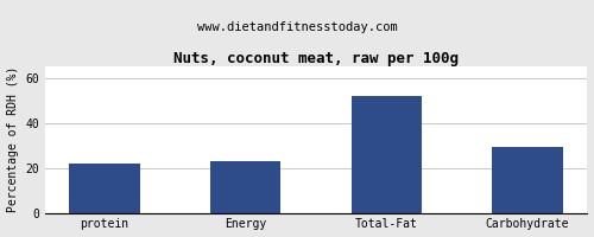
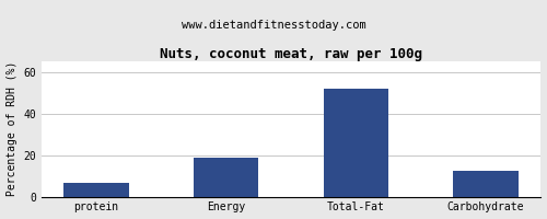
protein: 22 -> 6
Energy: 23 -> 18
Carbohydrate: 29 -> 12
